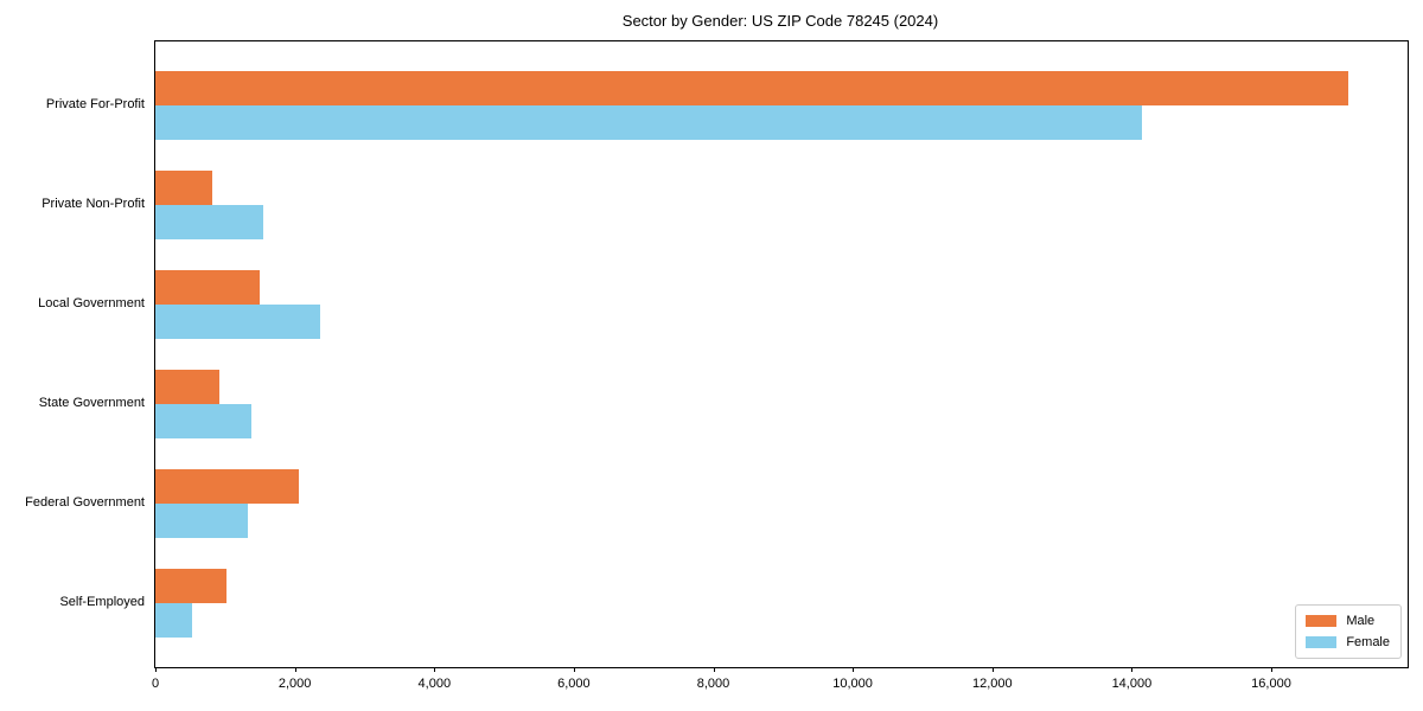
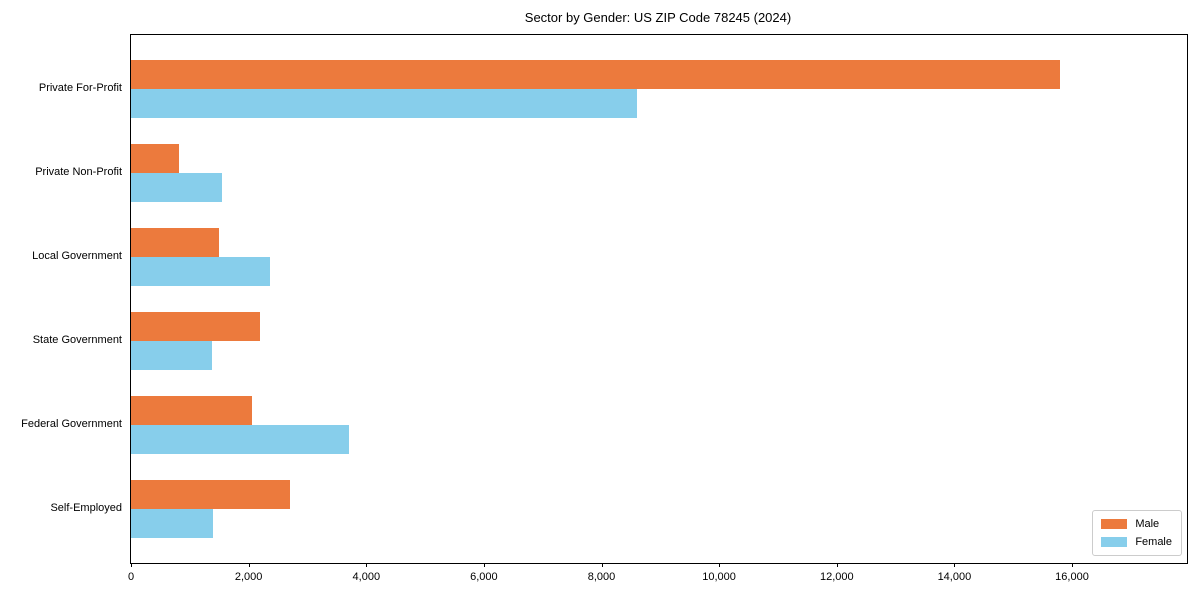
Male/Private For-Profit: 17100 -> 15800
Female/Private For-Profit: 14100 -> 8600
Male/State Government: 900 -> 2200
Female/Federal Government: 1300 -> 3700
Male/Self-Employed: 1000 -> 2700
Female/Self-Employed: 500 -> 1400
